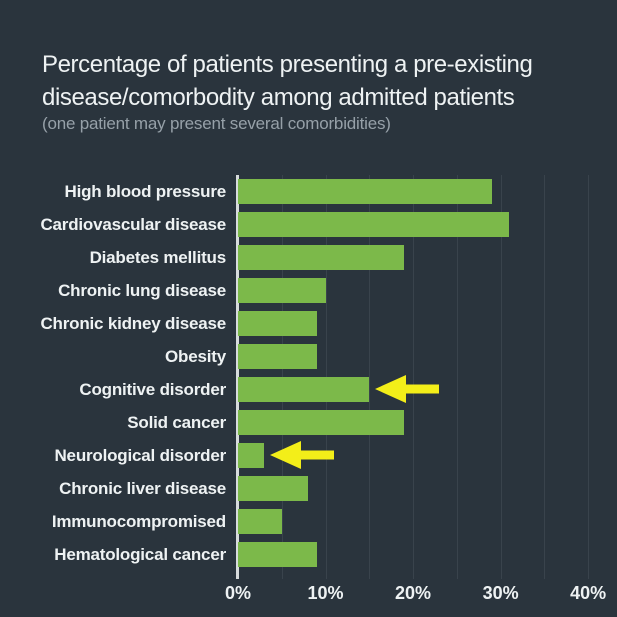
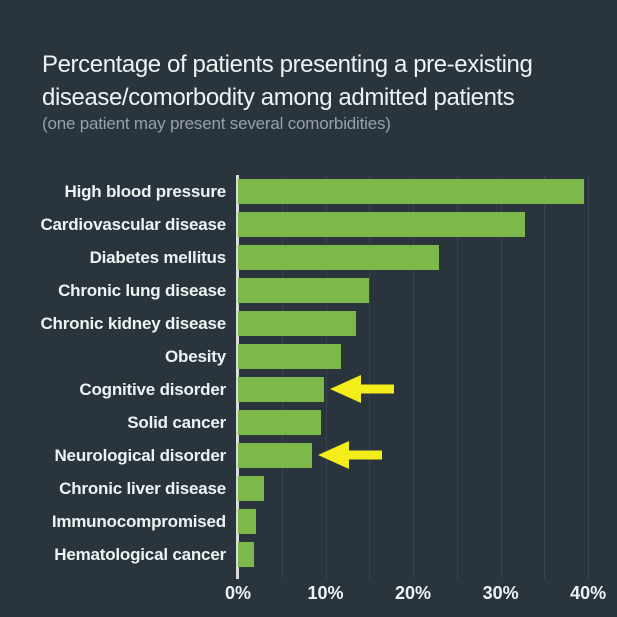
High blood pressure: 29% -> 40%
Cardiovascular disease: 31% -> 33%
Diabetes mellitus: 19% -> 23%
Chronic lung disease: 10% -> 15%
Chronic kidney disease: 9% -> 14%
Obesity: 9% -> 12%
Cognitive disorder: 15% -> 10%
Solid cancer: 19% -> 10%
Neurological disorder: 3% -> 8%
Chronic liver disease: 8% -> 3%
Immunocompromised: 5% -> 2%
Hematological cancer: 9% -> 2%
